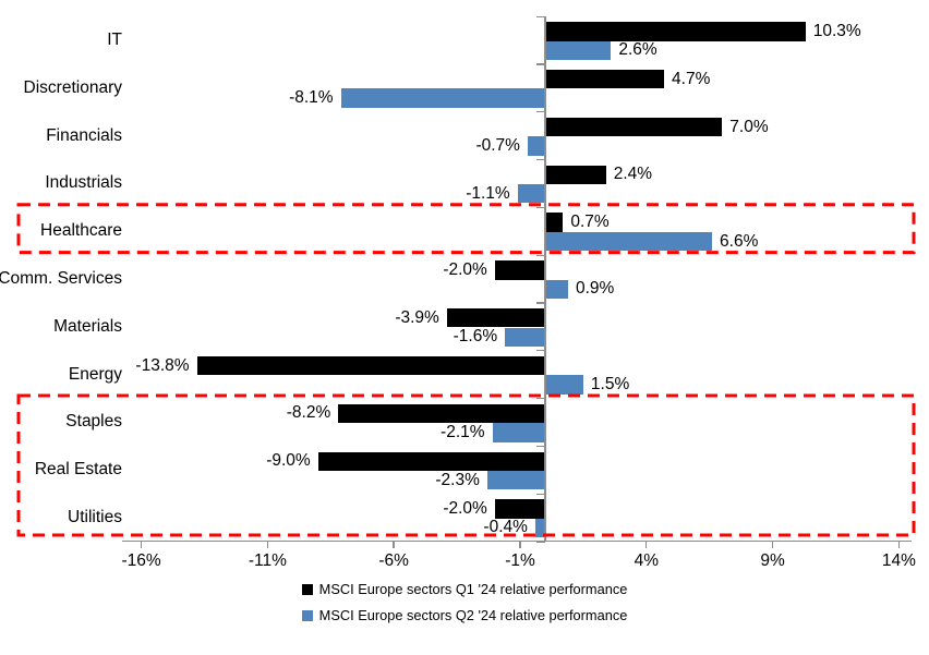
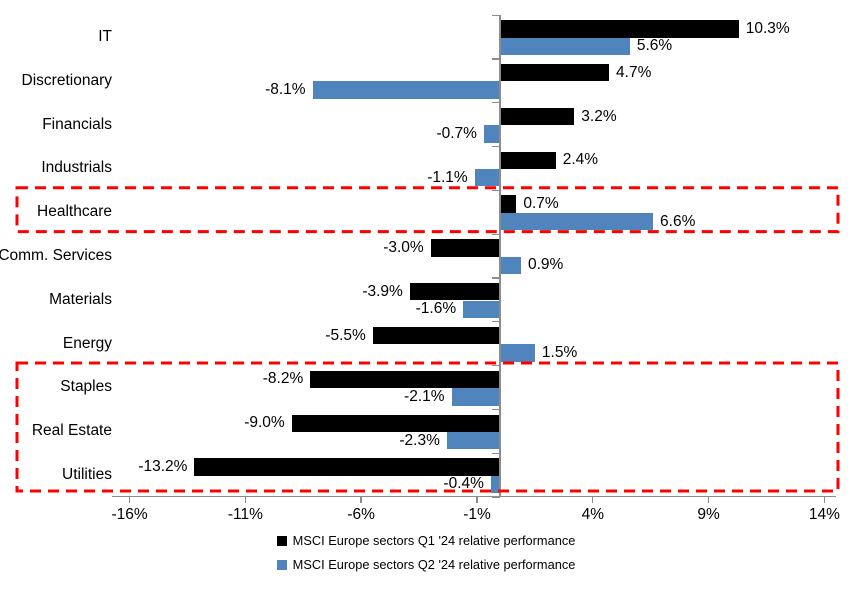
MSCI Europe sectors Q2 '24 relative performance/IT: 2.6% -> 5.6%
MSCI Europe sectors Q1 '24 relative performance/Financials: 7.0% -> 3.2%
MSCI Europe sectors Q1 '24 relative performance/Comm. Services: -2.0% -> -3.0%
MSCI Europe sectors Q1 '24 relative performance/Energy: -13.8% -> -5.5%
MSCI Europe sectors Q1 '24 relative performance/Utilities: -2.0% -> -13.2%
